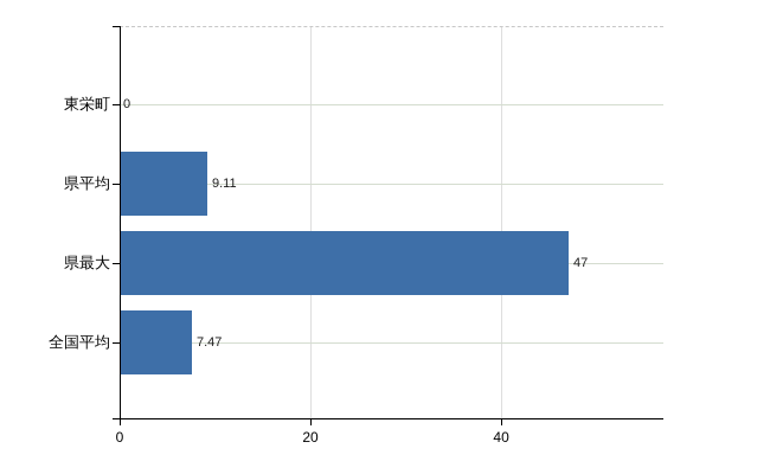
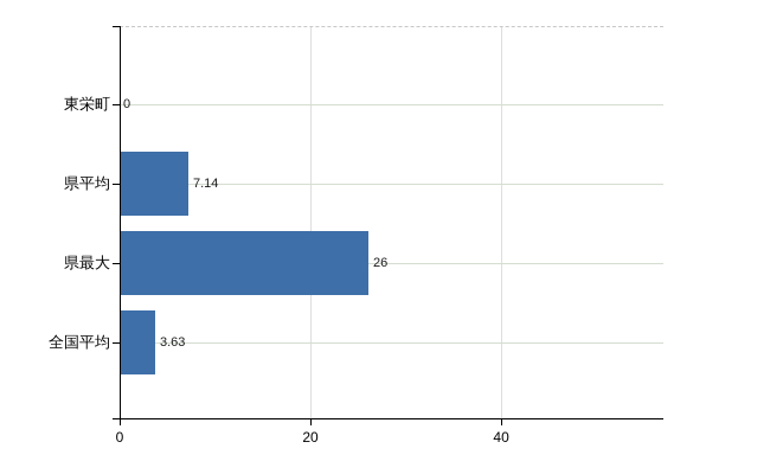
県平均: 9.11 -> 7.14
県最大: 47 -> 26
全国平均: 7.47 -> 3.63
